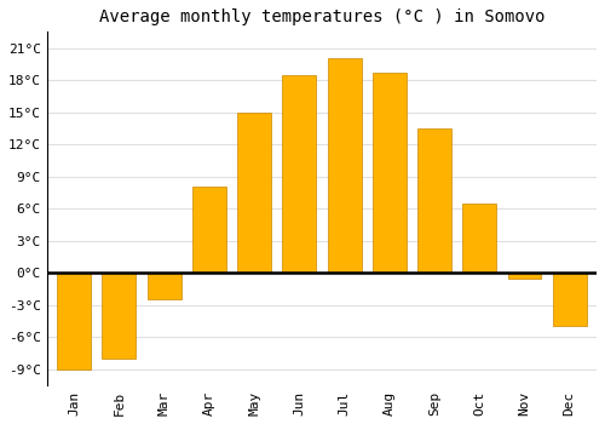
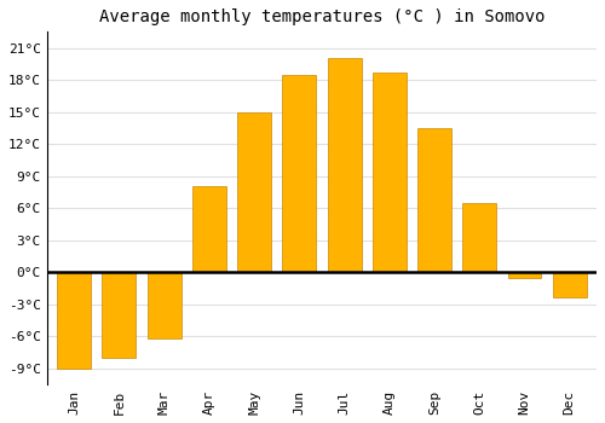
Mar: -2.5°C -> -6.2°C
Dec: -5.0°C -> -2.4°C
